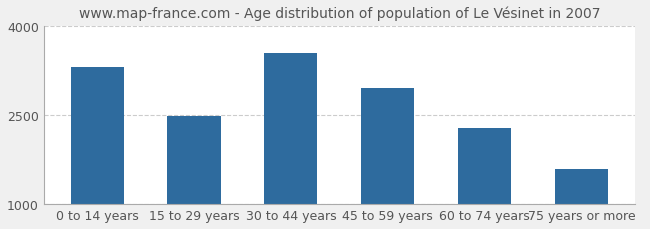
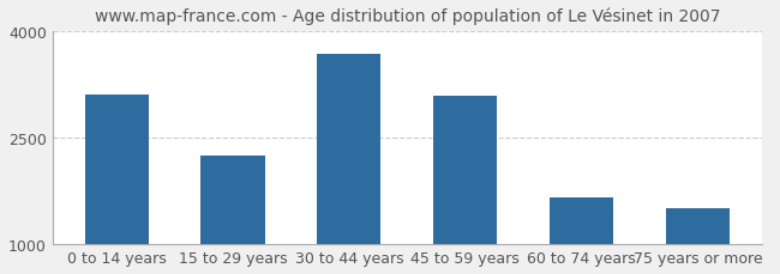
0 to 14 years: 3300 -> 3100
15 to 29 years: 2480 -> 2240
30 to 44 years: 3550 -> 3680
45 to 59 years: 2950 -> 3080
60 to 74 years: 2280 -> 1660
75 years or more: 1600 -> 1500
